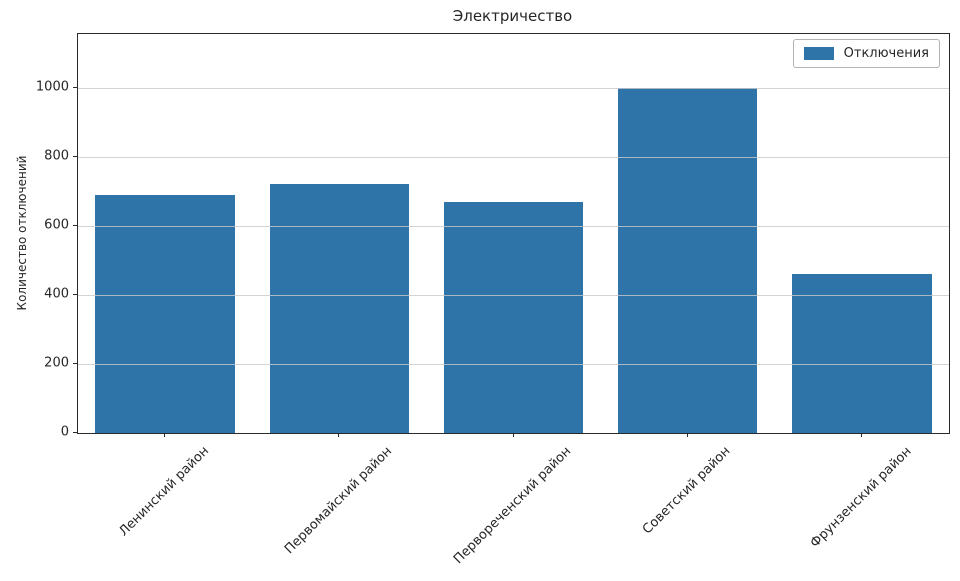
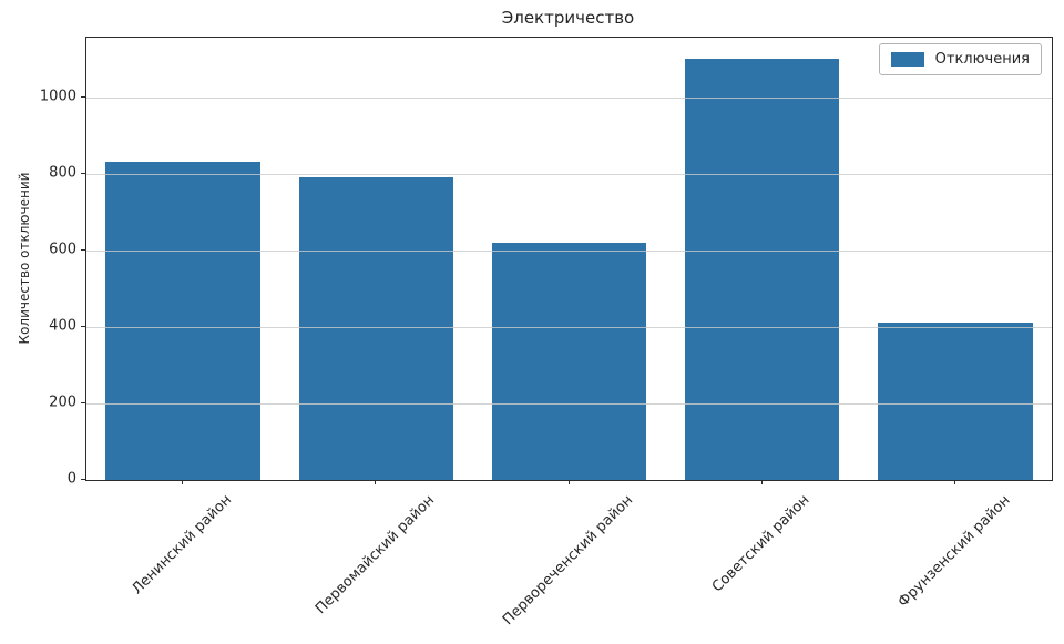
Ленинский район: 690 -> 830
Первомайский район: 720 -> 790
Первореченский район: 670 -> 620
Советский район: 1000 -> 1100
Фрунзенский район: 460 -> 410
